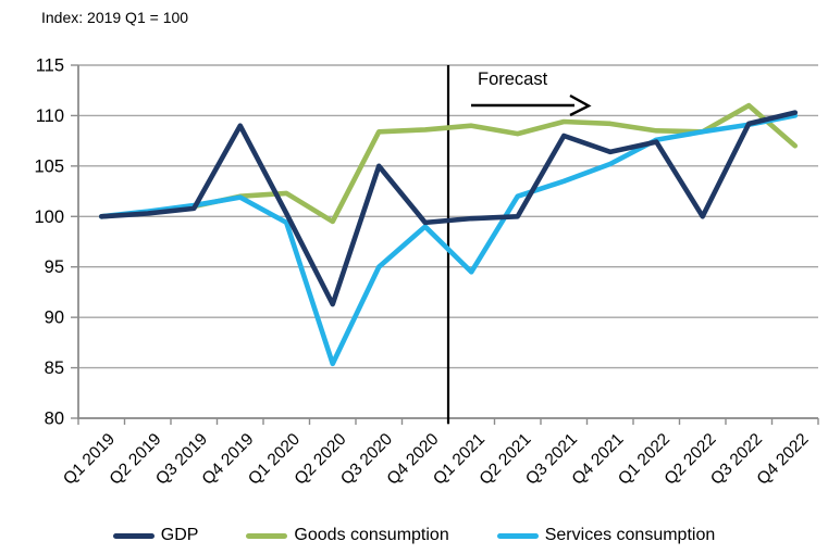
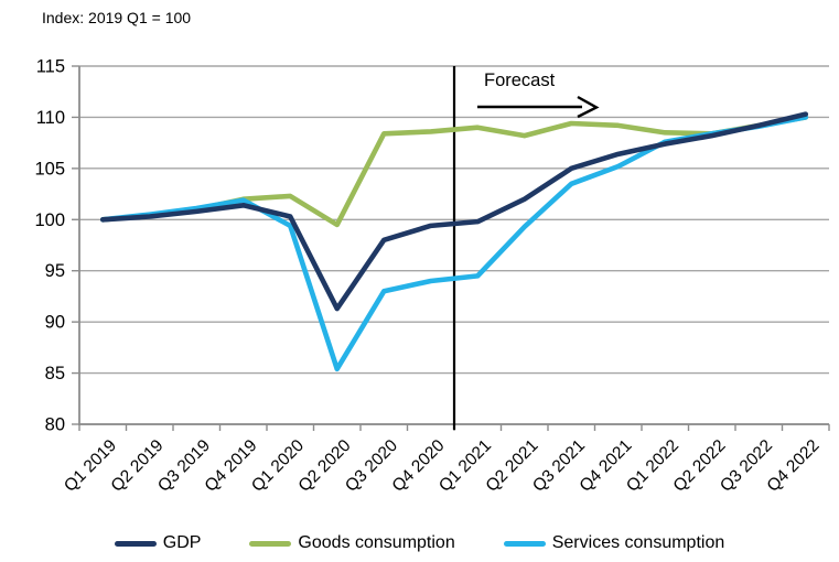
GDP/Q4 2019: 109 -> 101
GDP/Q3 2020: 105 -> 98
Services consumption/Q3 2020: 95 -> 93
Services consumption/Q4 2020: 99 -> 94
GDP/Q2 2021: 100 -> 102
Services consumption/Q2 2021: 102 -> 99
GDP/Q3 2021: 108 -> 105
GDP/Q2 2022: 100 -> 108
Goods consumption/Q3 2022: 111 -> 109
Goods consumption/Q4 2022: 107 -> 110
